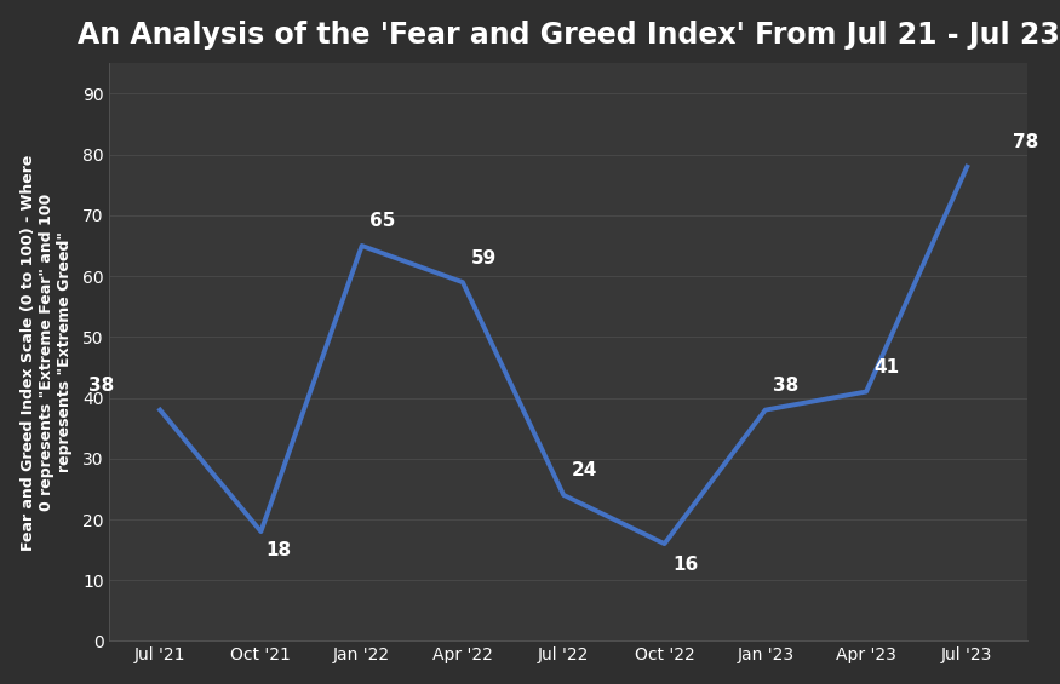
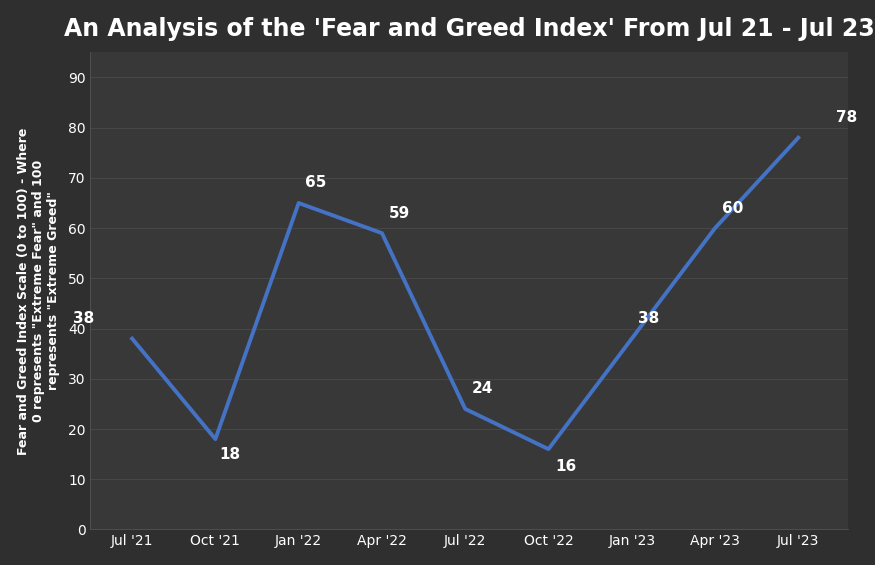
Apr '23: 41 -> 60
